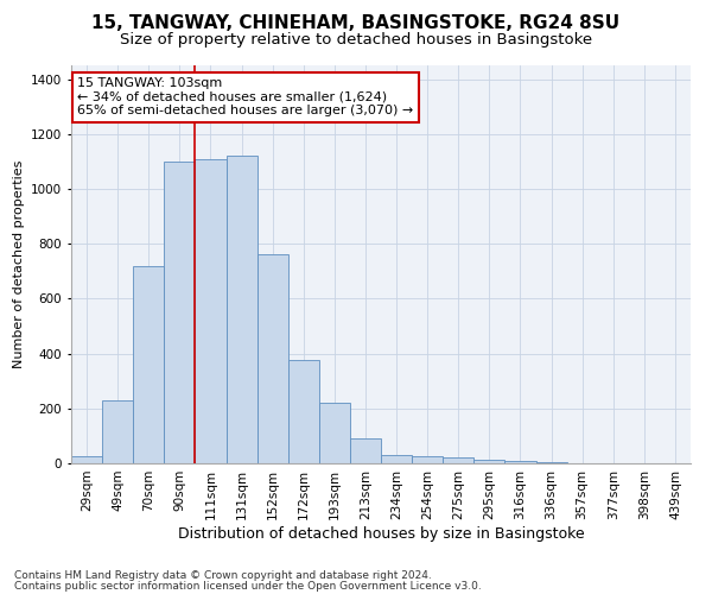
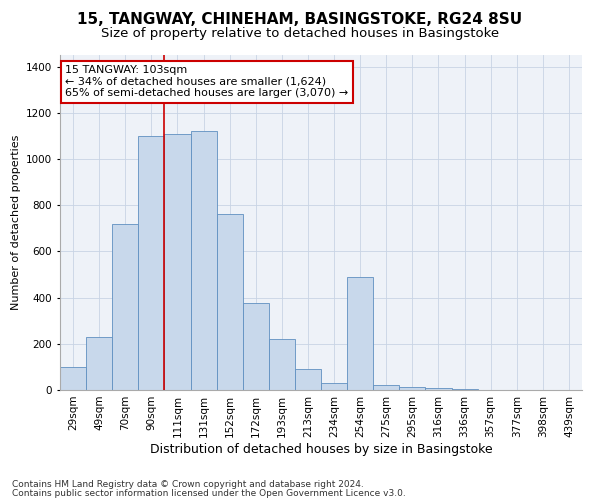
29sqm: 25 -> 100
254sqm: 25 -> 490
